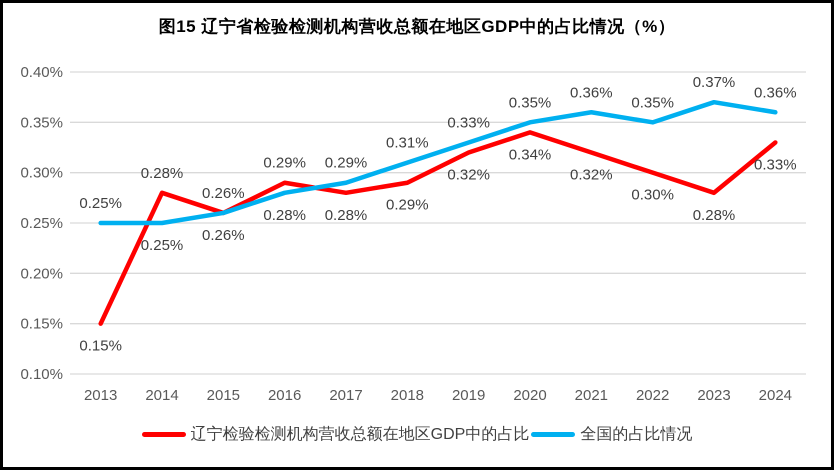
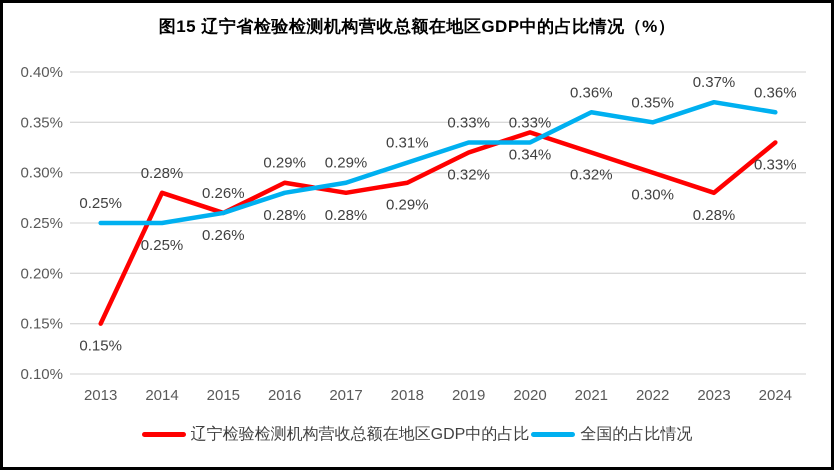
全国的占比情况/2020: 0.35% -> 0.33%
